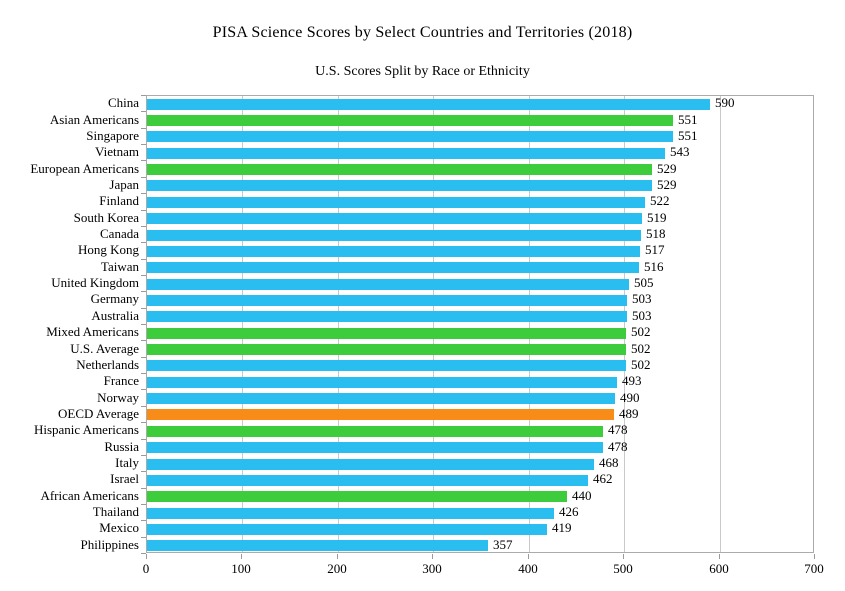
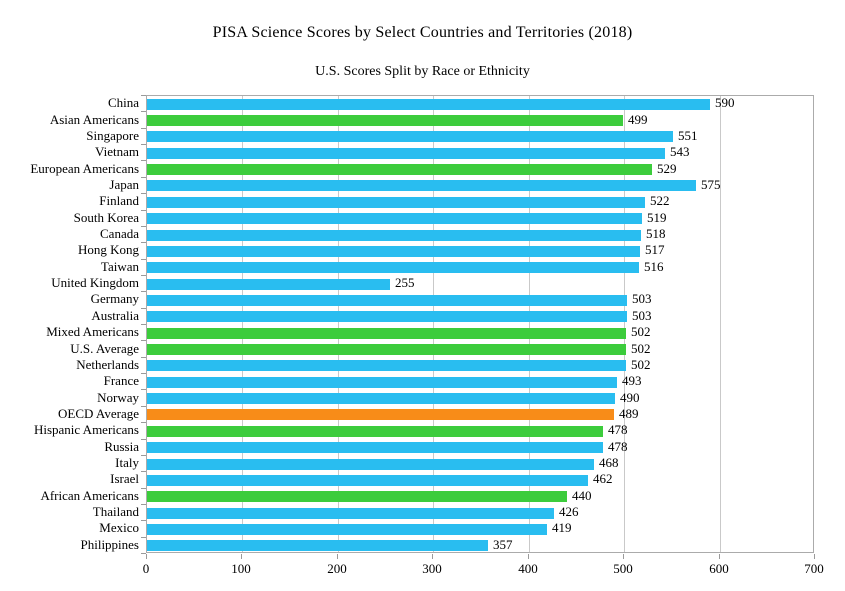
Asian Americans: 551 -> 499
Japan: 529 -> 575
United Kingdom: 505 -> 255
